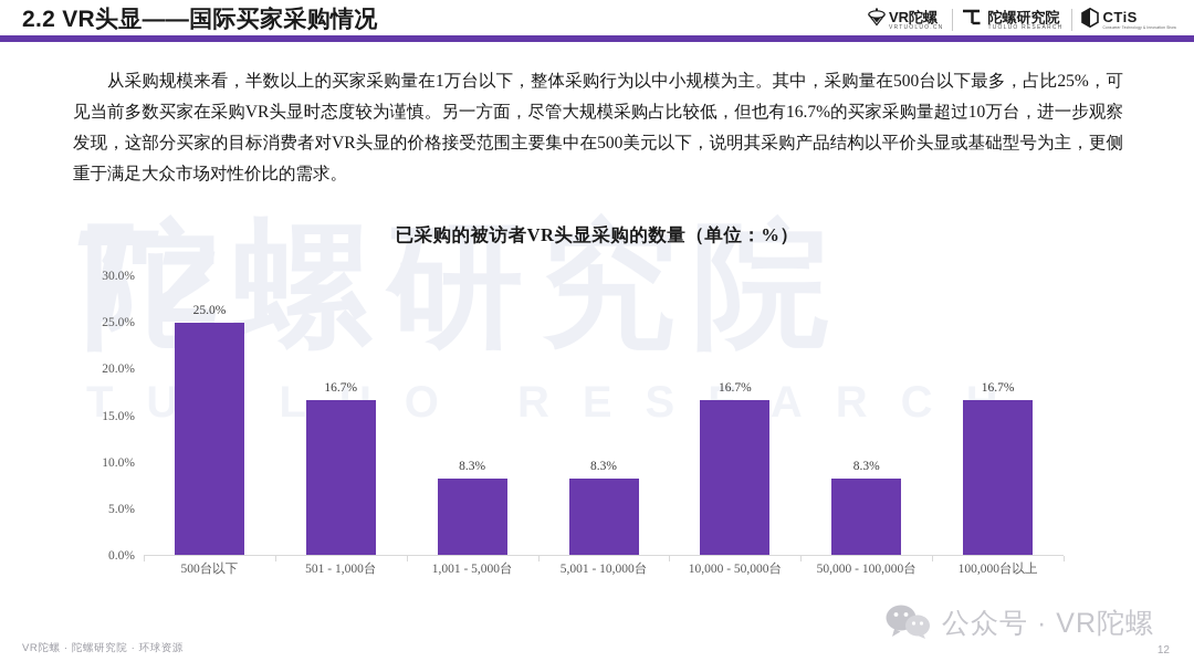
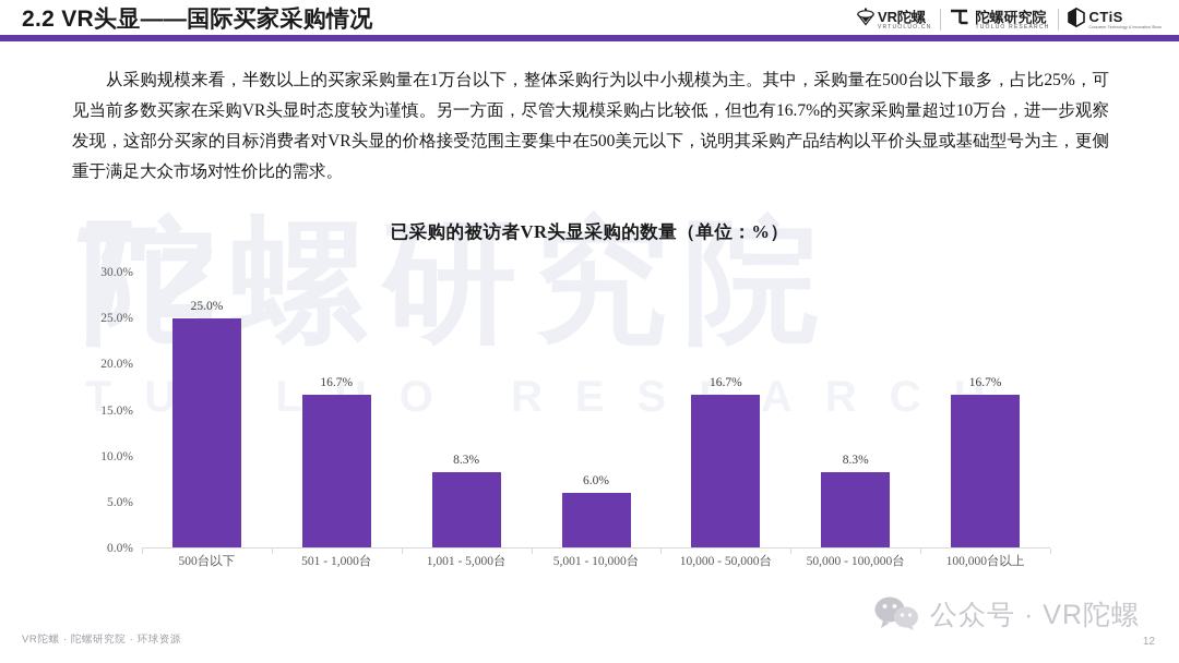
5,001 - 10,000台: 8.3% -> 6.0%
